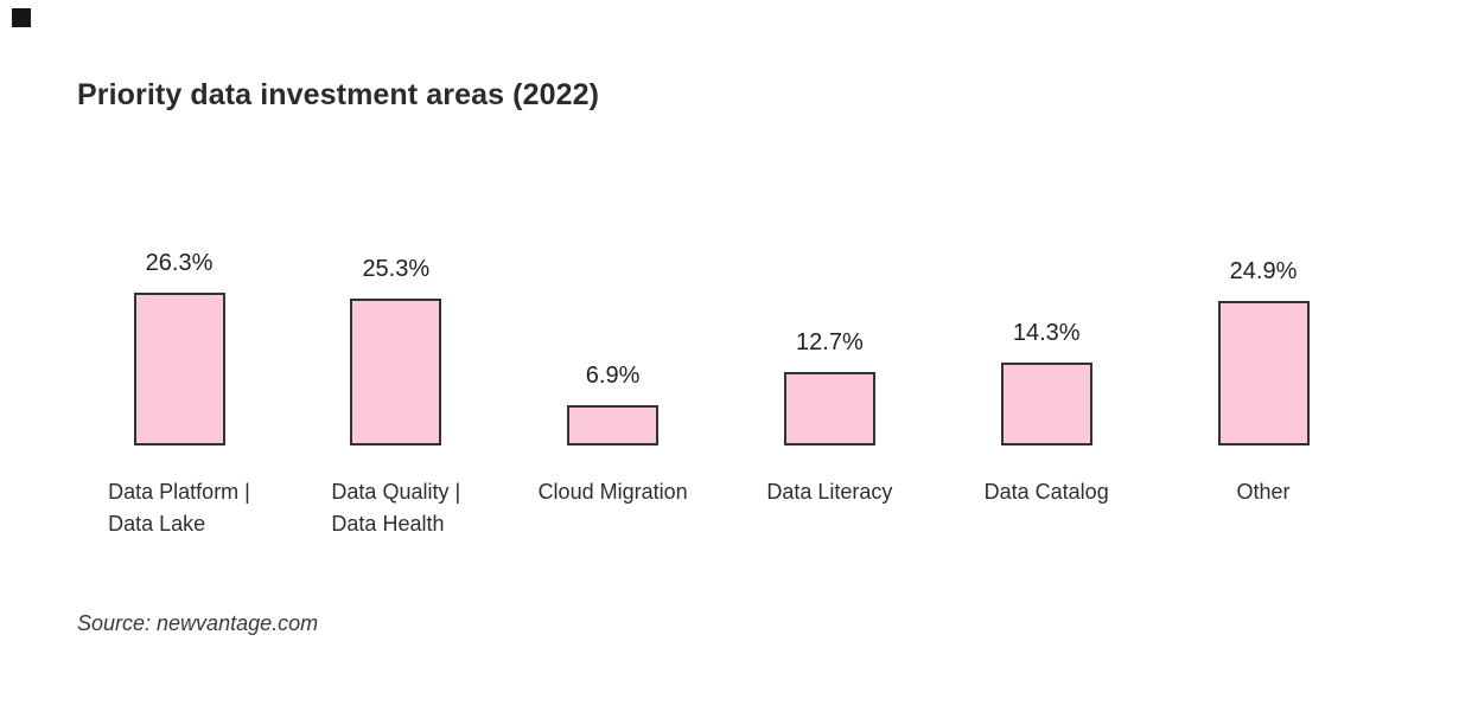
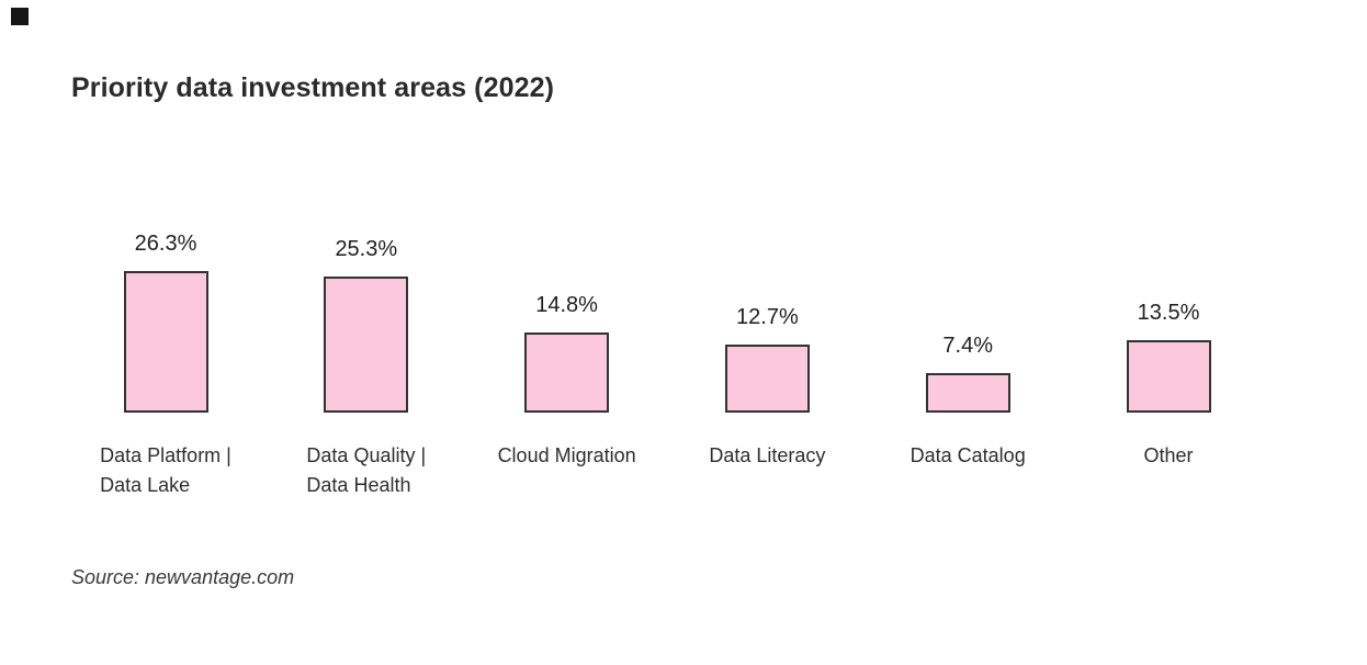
Cloud Migration: 6.9% -> 14.8%
Data Catalog: 14.3% -> 7.4%
Other: 24.9% -> 13.5%
